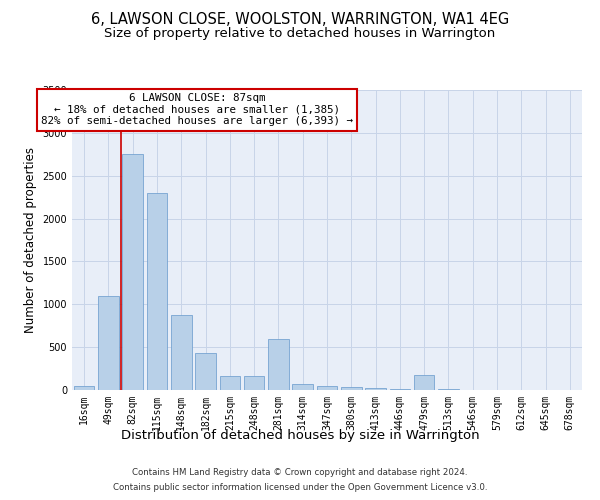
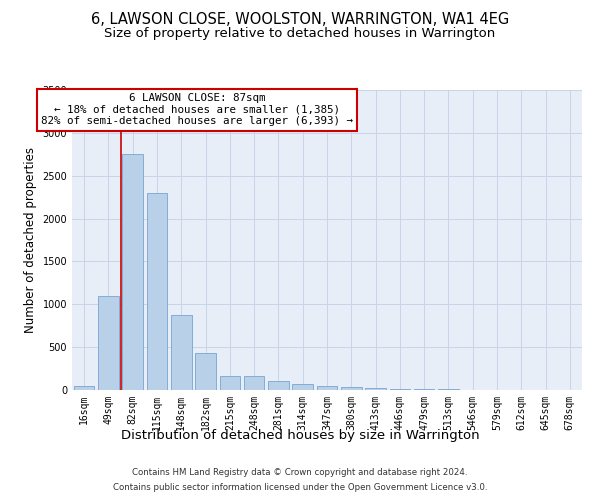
281sqm: 600 -> 100
479sqm: 180 -> 10
